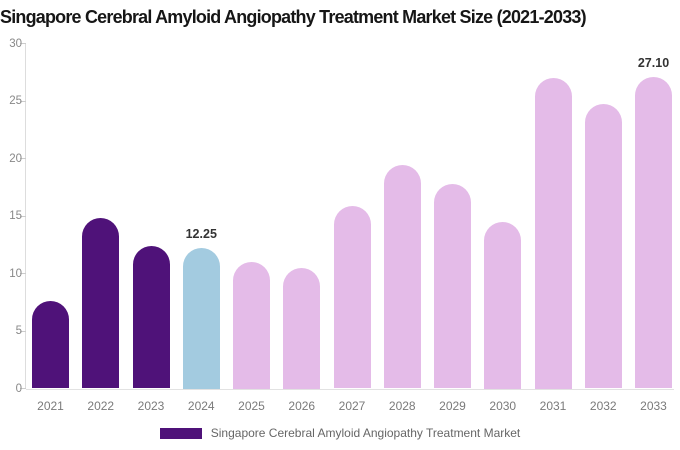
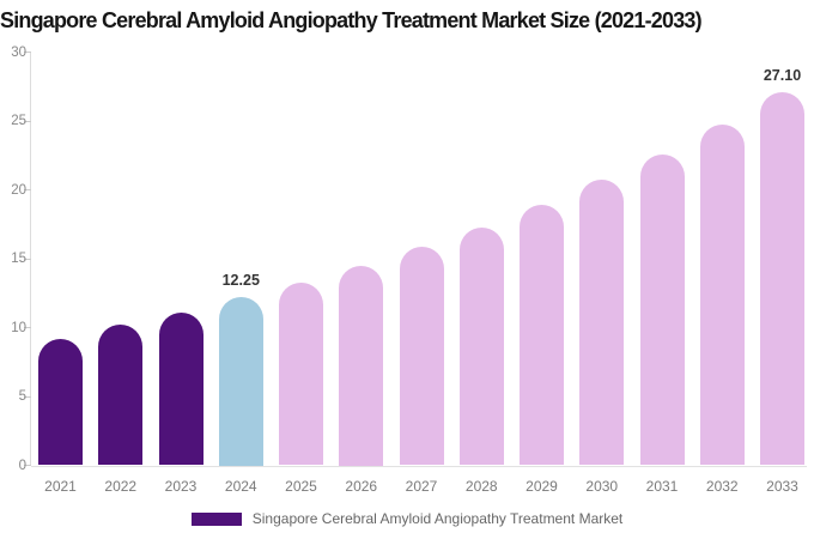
2021: 7.6 -> 9.2
2022: 14.8 -> 10.2
2023: 12.4 -> 11.1
2025: 11.0 -> 13.3
2026: 10.5 -> 14.5
2028: 19.4 -> 17.3
2029: 17.8 -> 18.9
2030: 14.5 -> 20.7
2031: 27.0 -> 22.6
